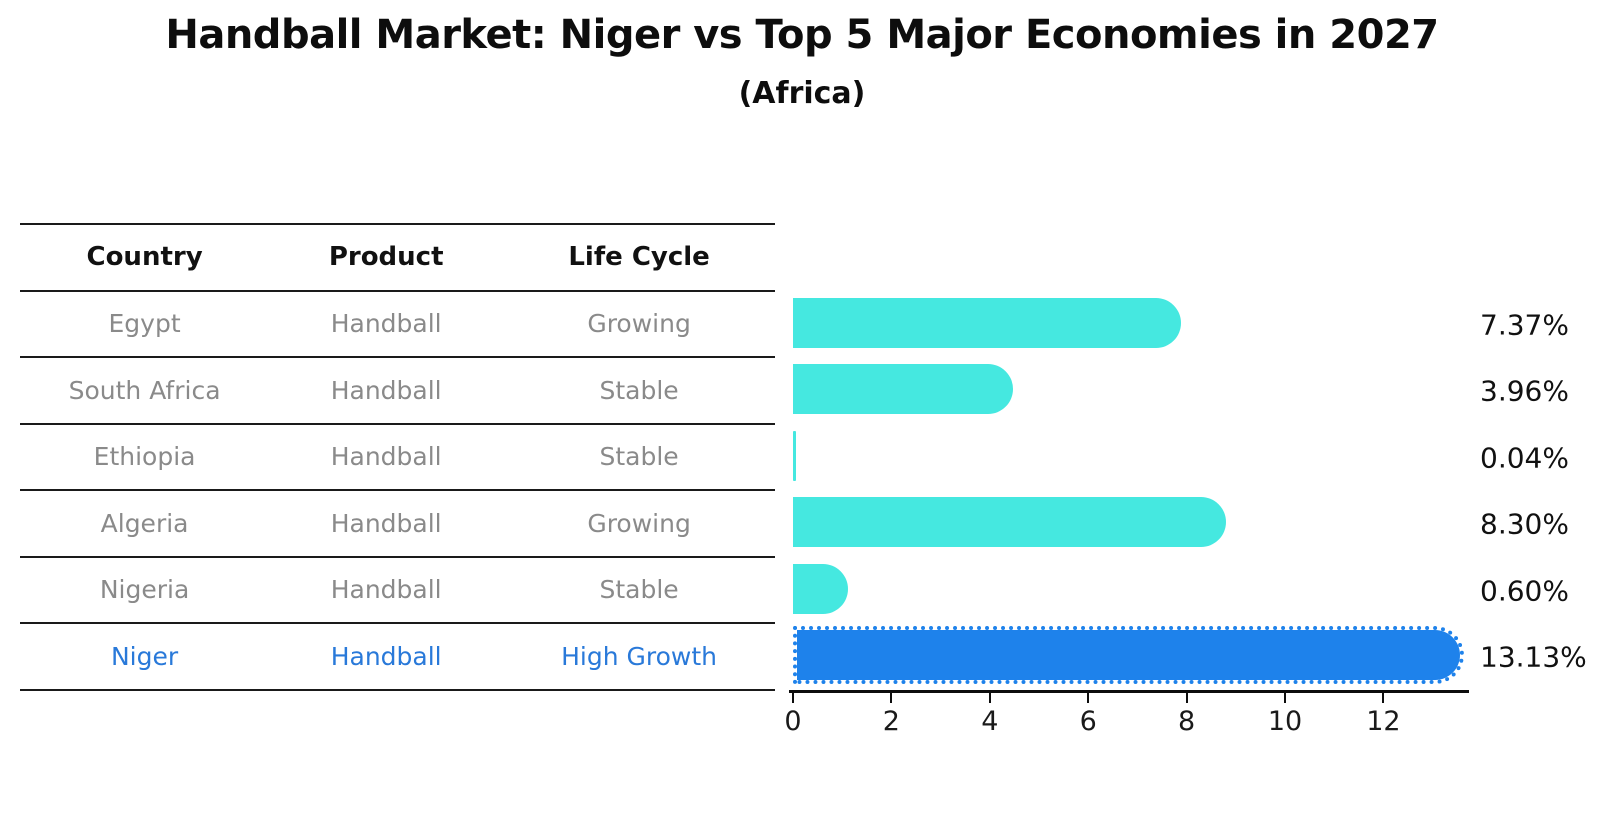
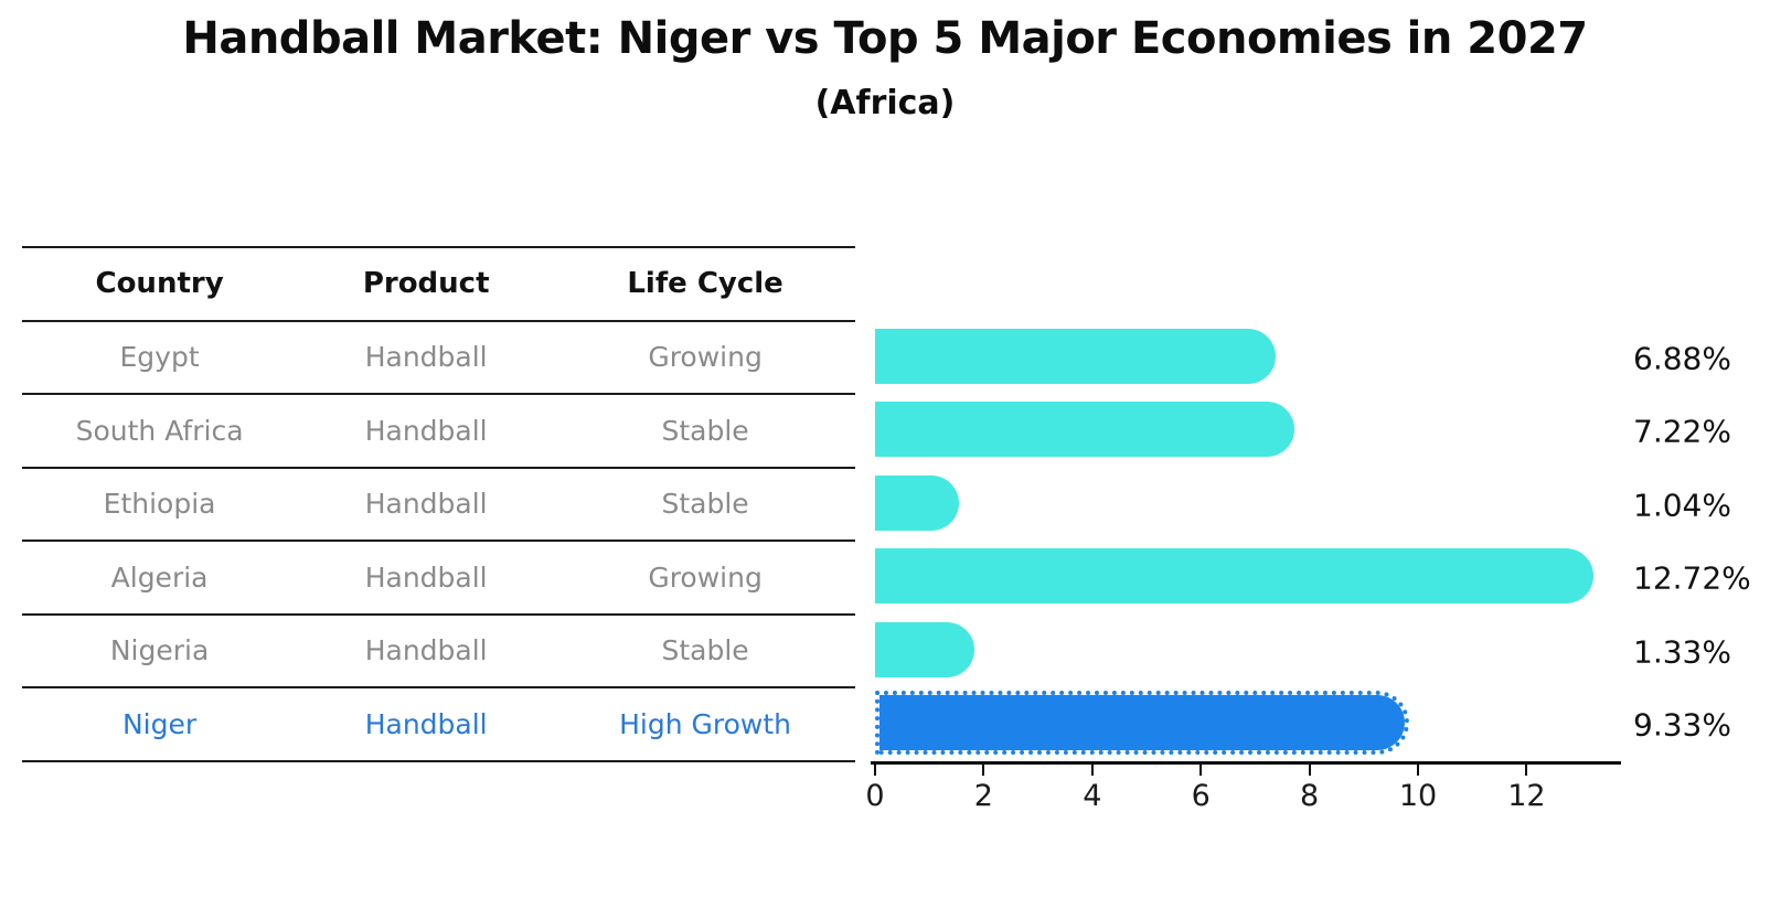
Egypt: 7.37% -> 6.88%
South Africa: 3.96% -> 7.22%
Ethiopia: 0.04% -> 1.04%
Algeria: 8.30% -> 12.72%
Nigeria: 0.60% -> 1.33%
Niger: 13.13% -> 9.33%
